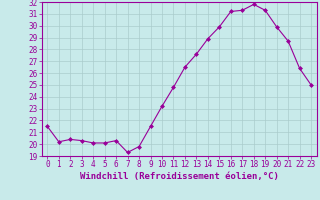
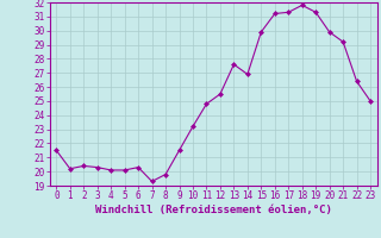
12: 26.5 -> 25.5
14: 28.9 -> 26.9
21: 28.7 -> 29.2
